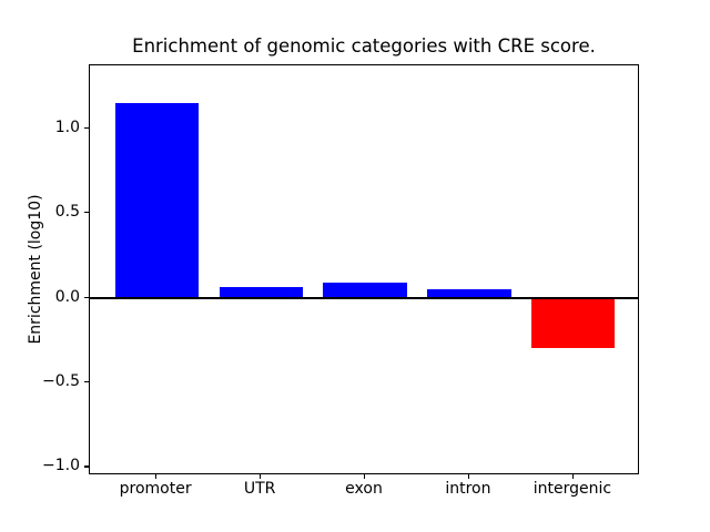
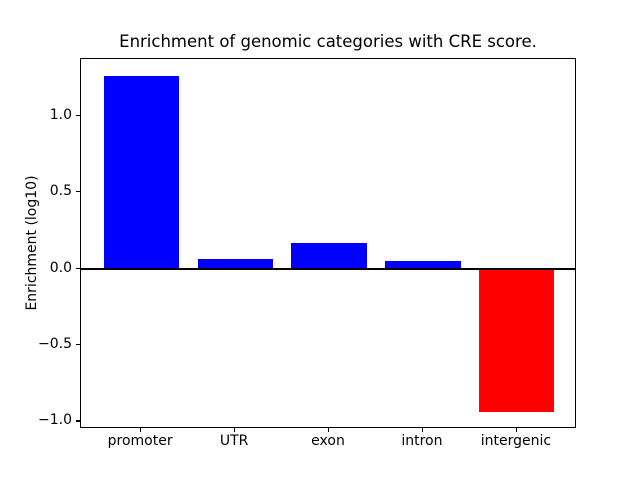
promoter: 1.15 -> 1.26
exon: 0.09 -> 0.17
intergenic: -0.30 -> -0.94
